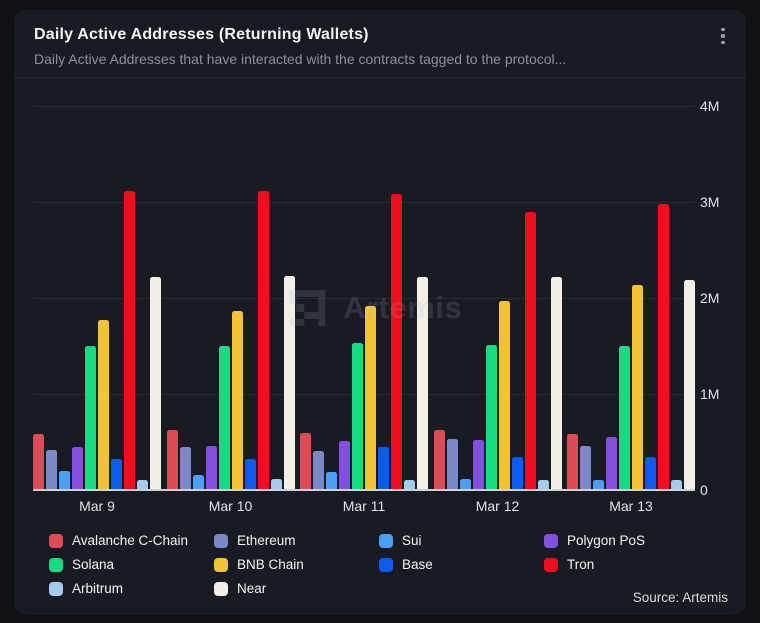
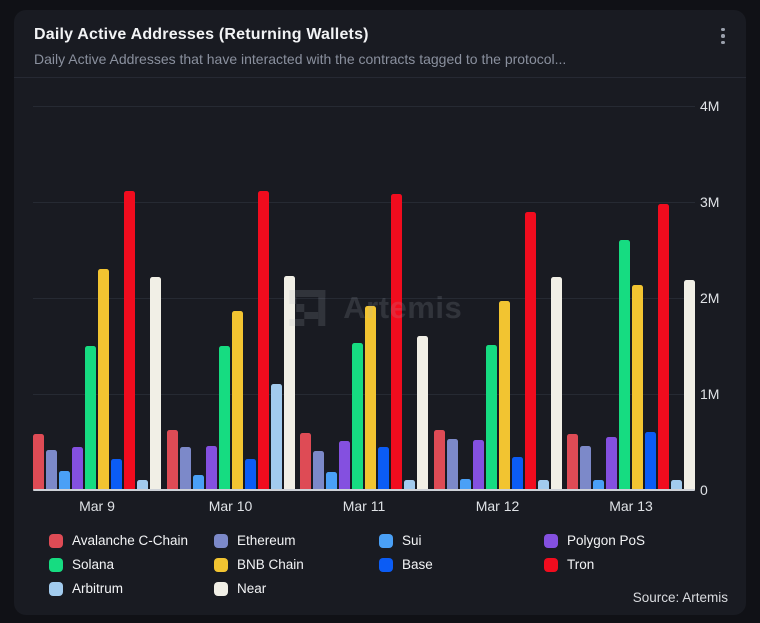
BNB Chain/Mar 9: 1.8M -> 2.3M
Arbitrum/Mar 10: 0.1M -> 1.1M
Near/Mar 11: 2.2M -> 1.6M
Solana/Mar 13: 1.5M -> 2.6M
Base/Mar 13: 0.3M -> 0.6M
